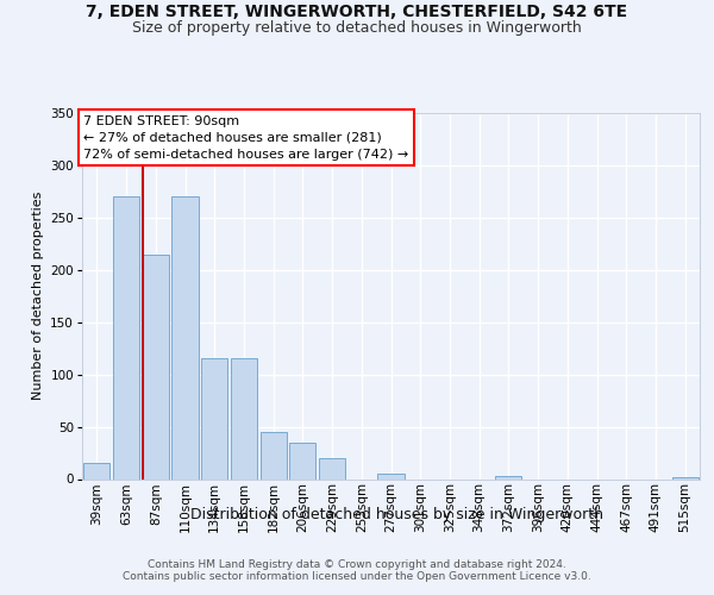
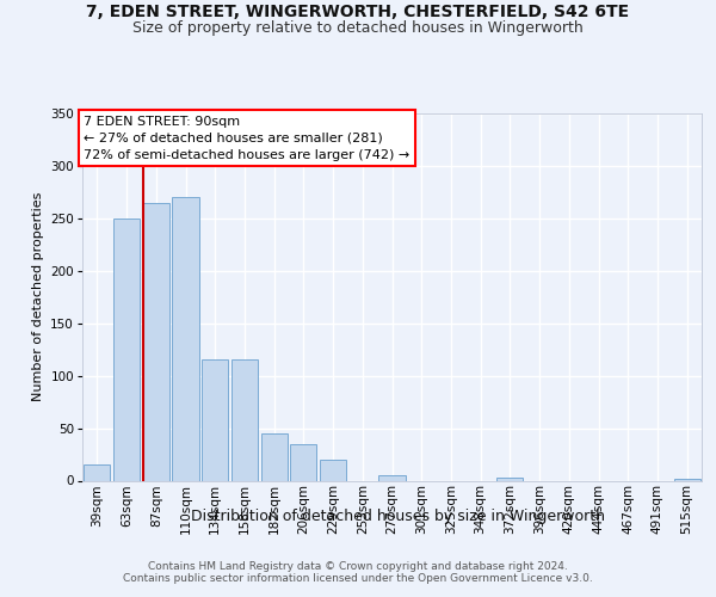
63sqm: 270 -> 250
87sqm: 214 -> 265
